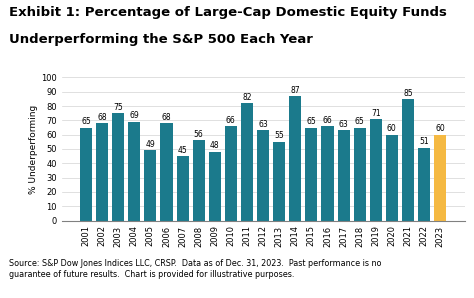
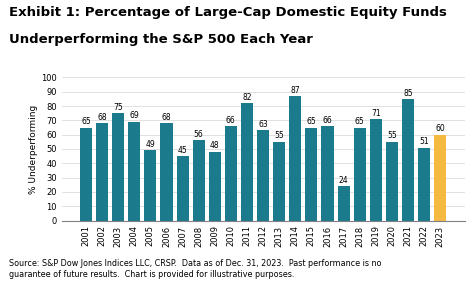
2017: 63 -> 24
2020: 60 -> 55
